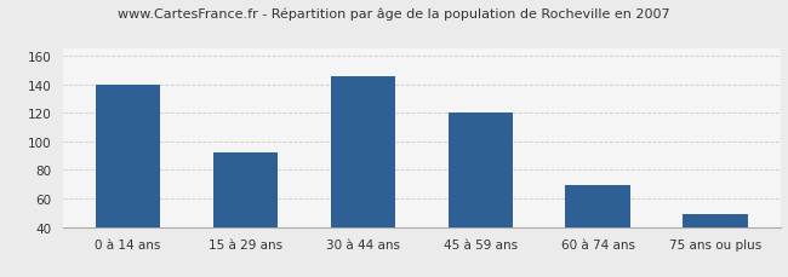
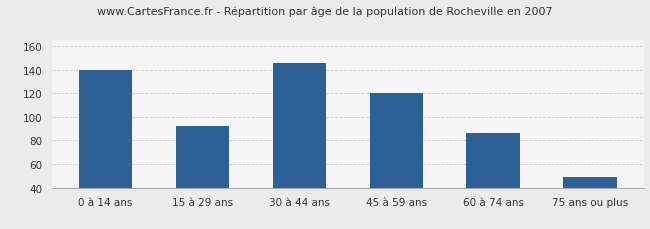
60 à 74 ans: 69 -> 86
